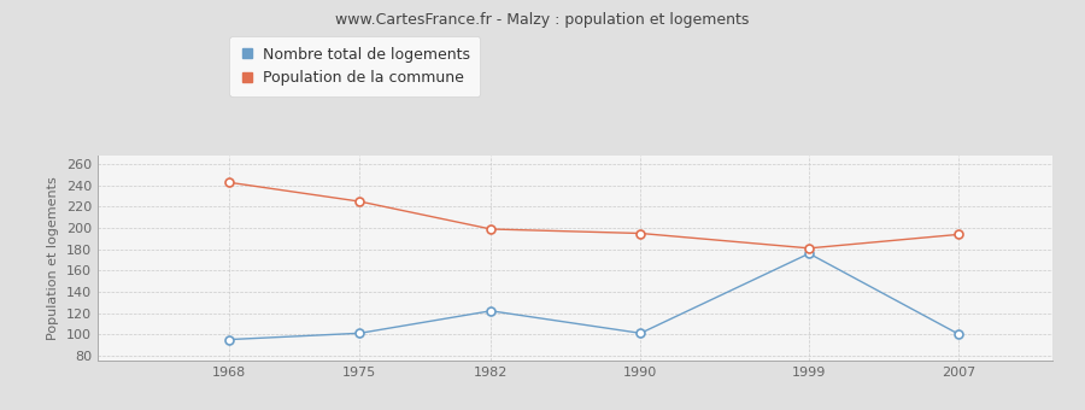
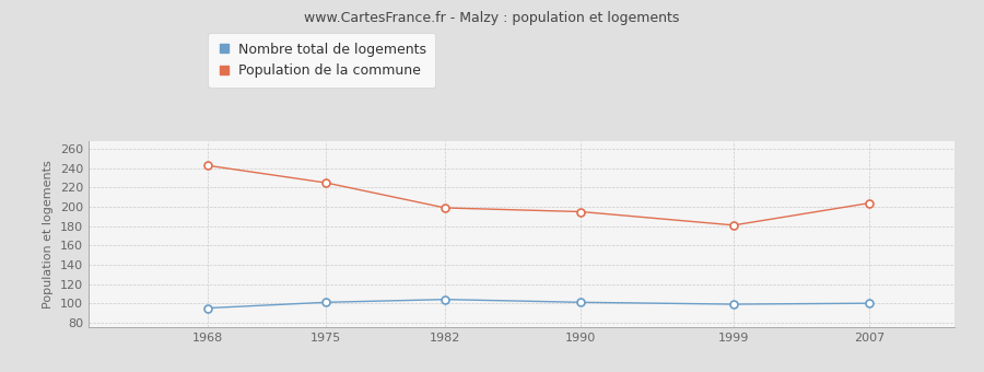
Nombre total de logements/1982: 122 -> 104
Nombre total de logements/1999: 176 -> 99
Population de la commune/2007: 194 -> 204
